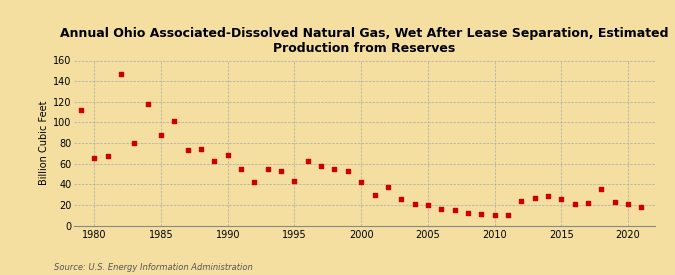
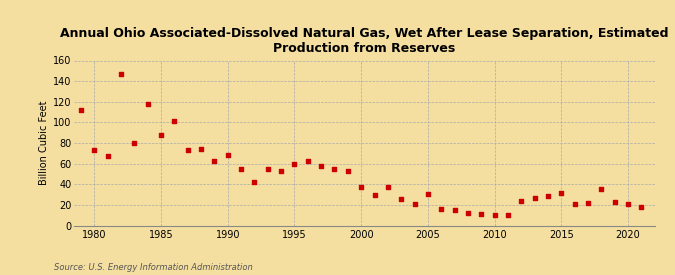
1980: 65 -> 73
1995: 43 -> 60
2000: 42 -> 37
2005: 20 -> 31
2015: 26 -> 32
